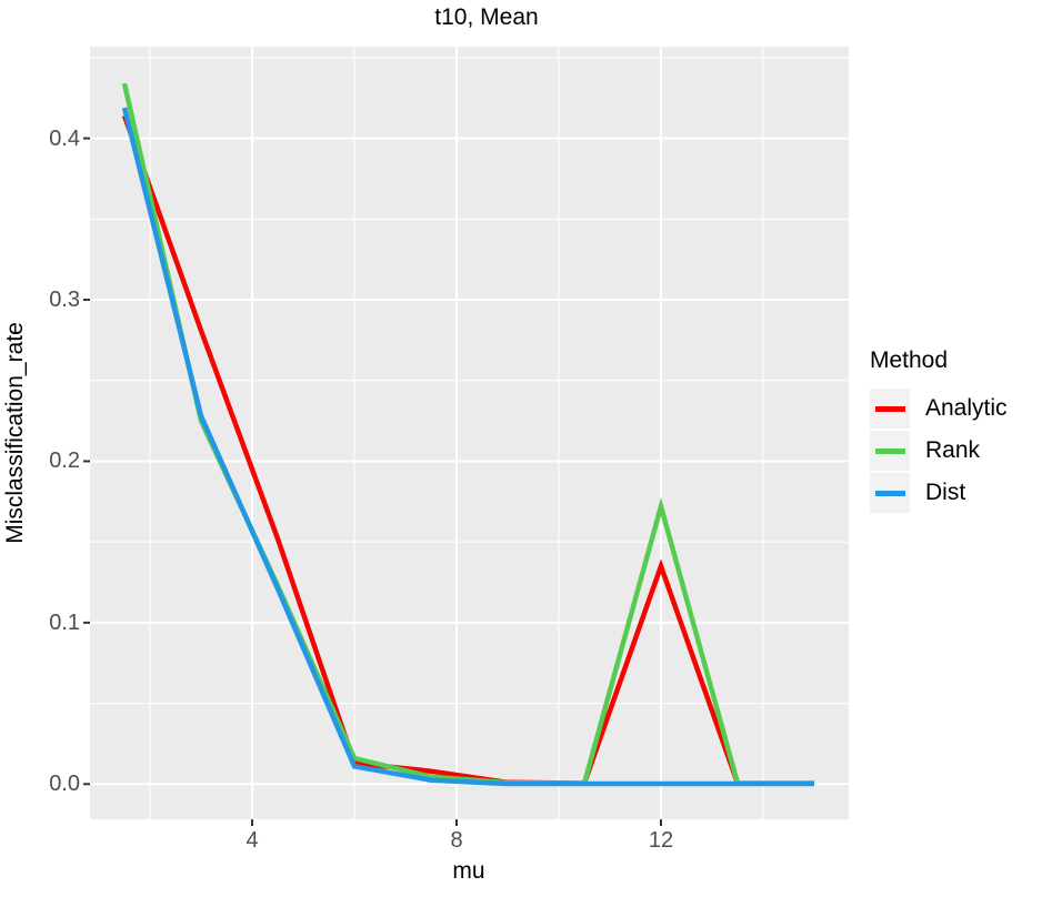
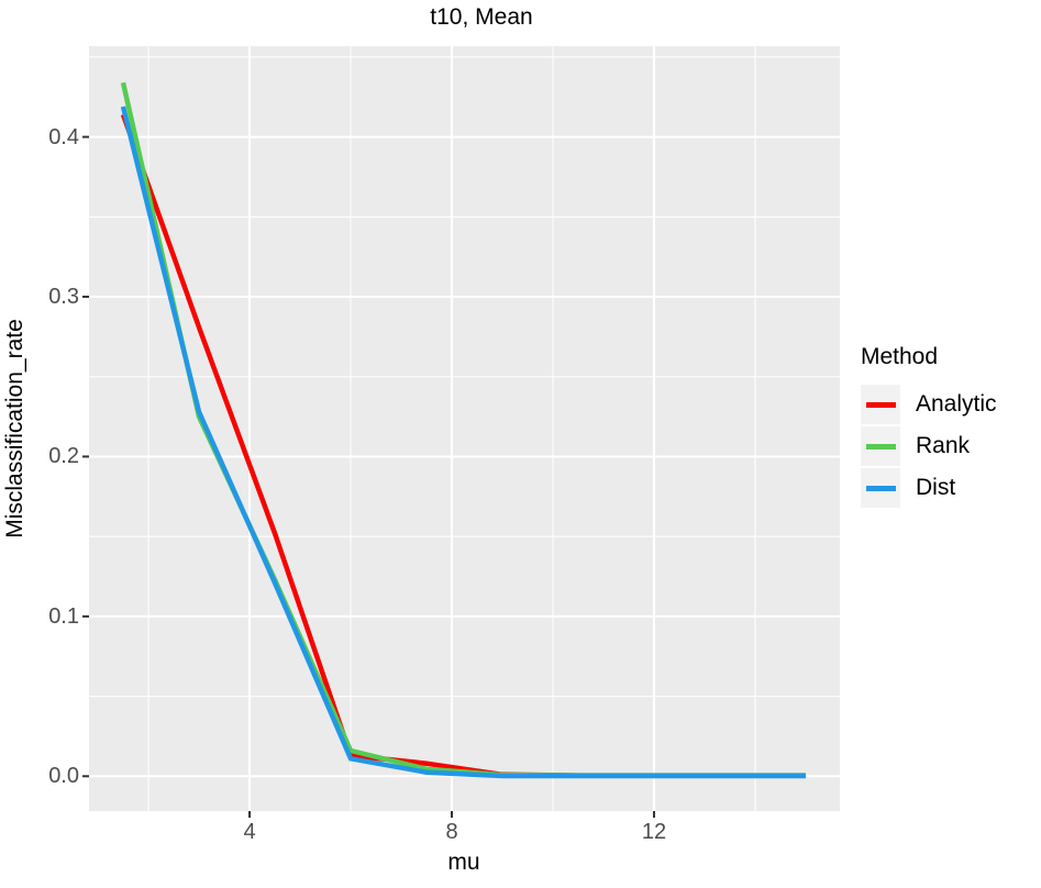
Analytic/12: 0.135 -> 0.001
Rank/12: 0.172 -> 0.001
